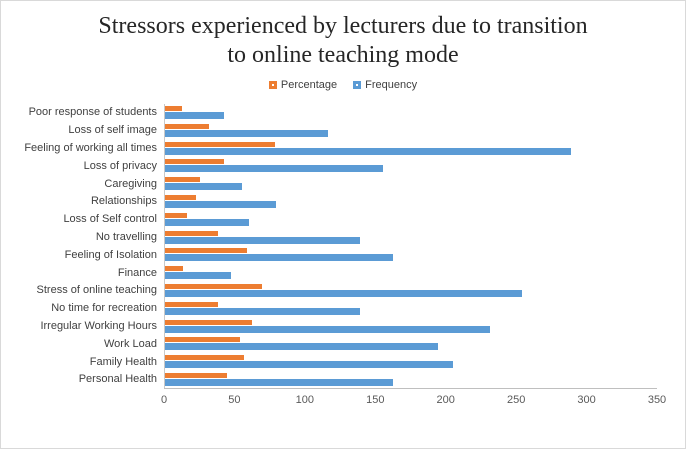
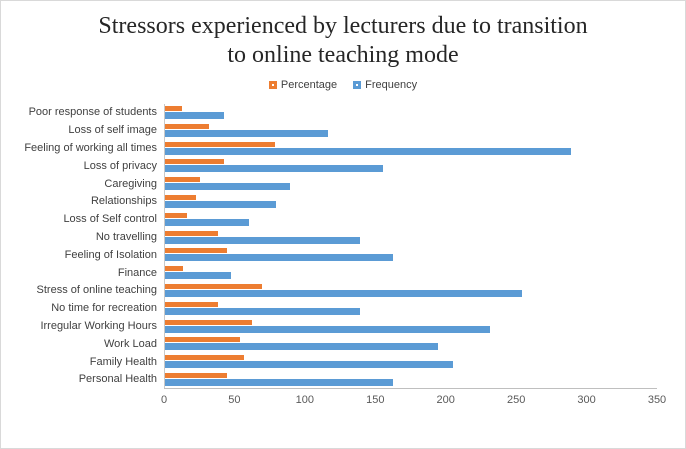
Frequency/Caregiving: 55 -> 89
Percentage/Feeling of Isolation: 58 -> 44
